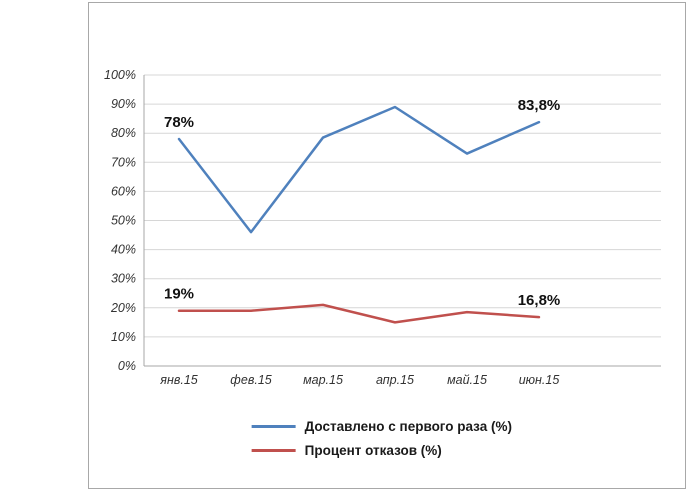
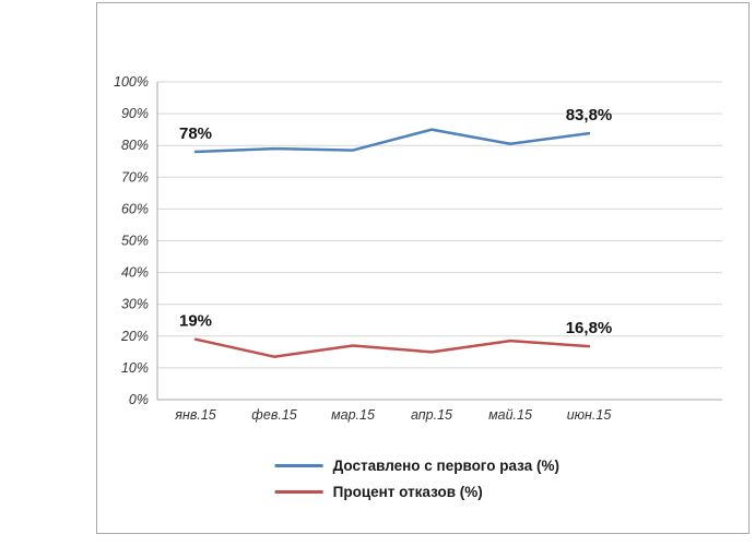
Доставлено с первого раза (%)/фев.15: 46% -> 79%
Процент отказов (%)/фев.15: 19% -> 14%
Процент отказов (%)/мар.15: 21% -> 17%
Доставлено с первого раза (%)/апр.15: 89% -> 85%
Доставлено с первого раза (%)/май.15: 73% -> 80%
